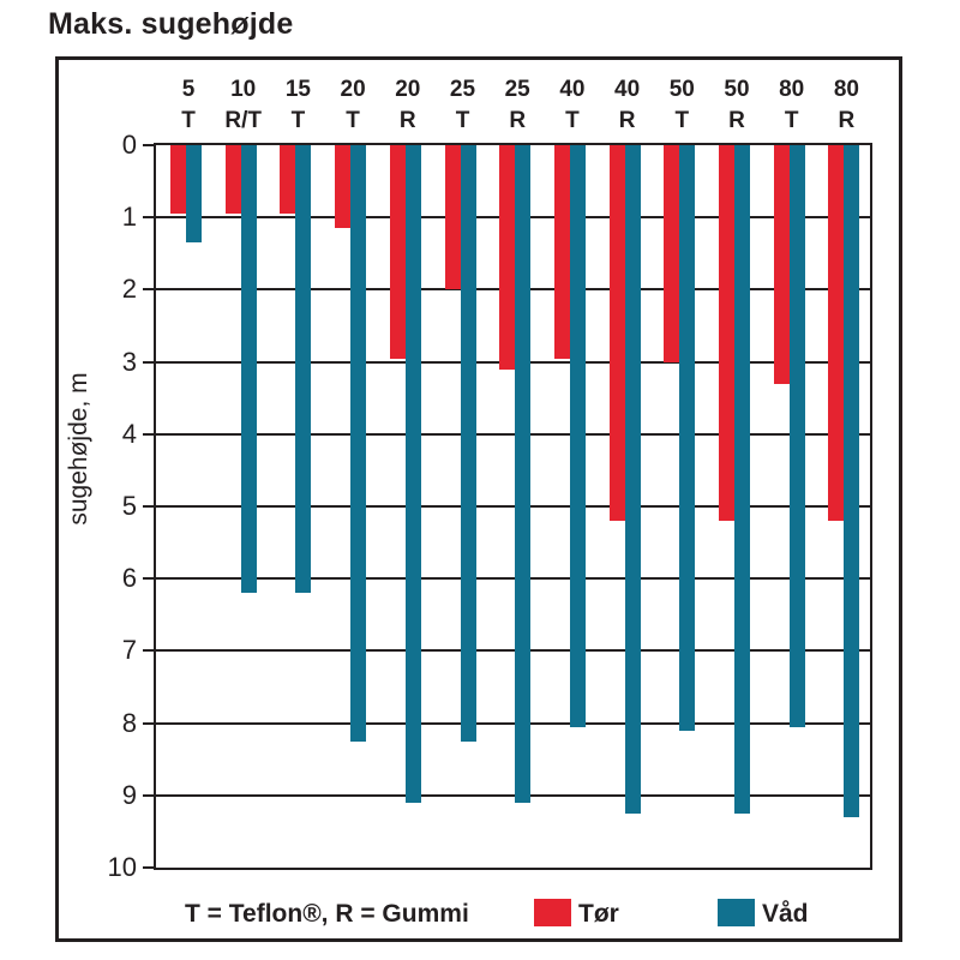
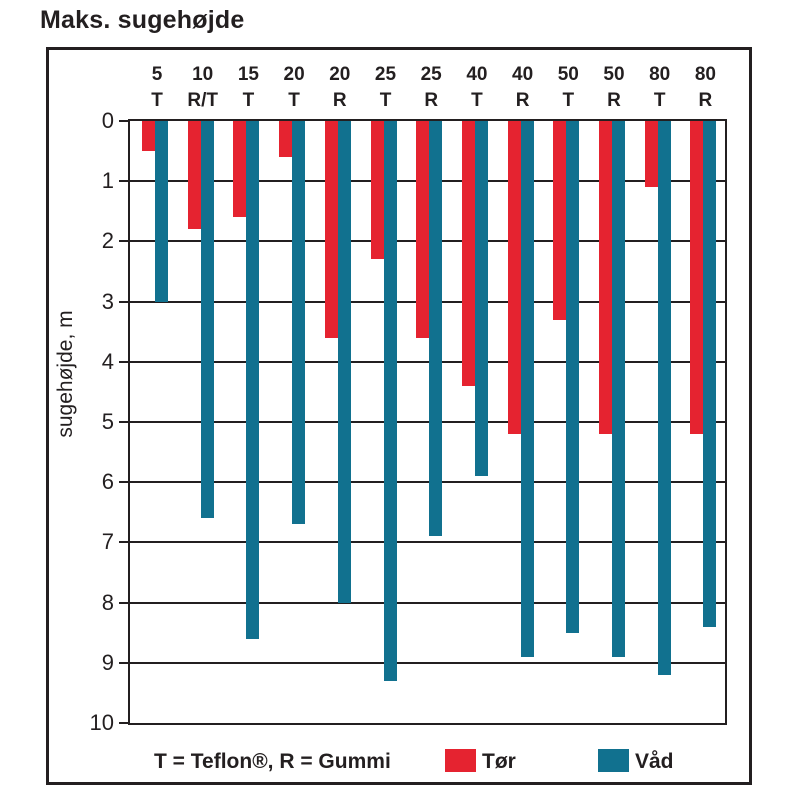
Tør/5 T: 0.9 -> 0.5
Våd/5 T: 1.4 -> 3.0
Tør/10 R/T: 0.9 -> 1.8
Våd/10 R/T: 6.2 -> 6.6
Tør/15 T: 0.9 -> 1.6
Våd/15 T: 6.2 -> 8.6
Tør/20 T: 1.1 -> 0.6
Våd/20 T: 8.2 -> 6.7
Tør/20 R: 3.0 -> 3.6
Våd/20 R: 9.1 -> 8.0
Tør/25 T: 2.0 -> 2.3
Våd/25 T: 8.2 -> 9.3
Tør/25 R: 3.1 -> 3.6
Våd/25 R: 9.1 -> 6.9
Tør/40 T: 3.0 -> 4.4
Våd/40 T: 8.1 -> 5.9
Våd/40 R: 9.2 -> 8.9
Tør/50 T: 3.0 -> 3.3
Våd/50 T: 8.1 -> 8.5
Våd/50 R: 9.2 -> 8.9
Tør/80 T: 3.3 -> 1.1
Våd/80 T: 8.1 -> 9.2
Våd/80 R: 9.3 -> 8.4
